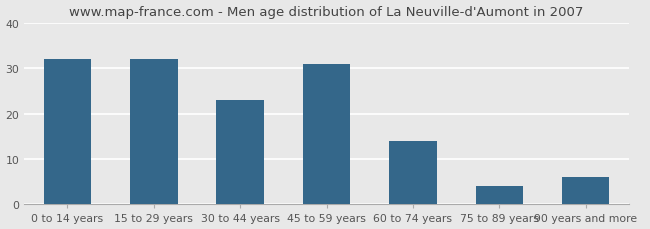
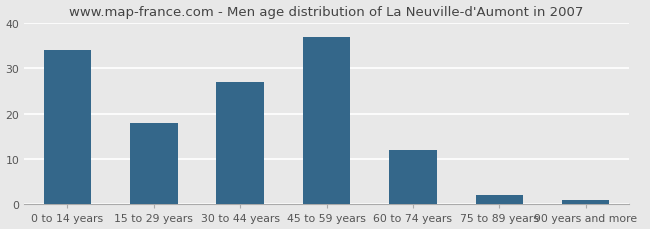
0 to 14 years: 32 -> 34
15 to 29 years: 32 -> 18
30 to 44 years: 23 -> 27
45 to 59 years: 31 -> 37
60 to 74 years: 14 -> 12
75 to 89 years: 4 -> 2
90 years and more: 6 -> 1
